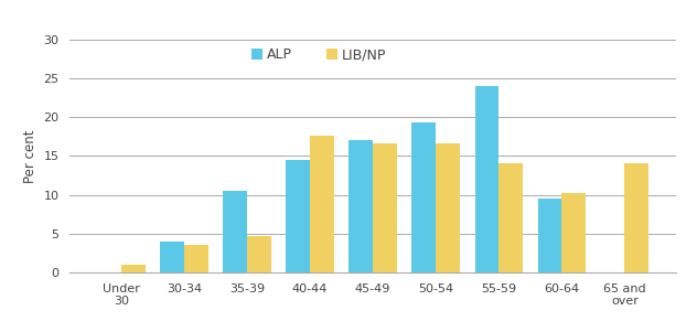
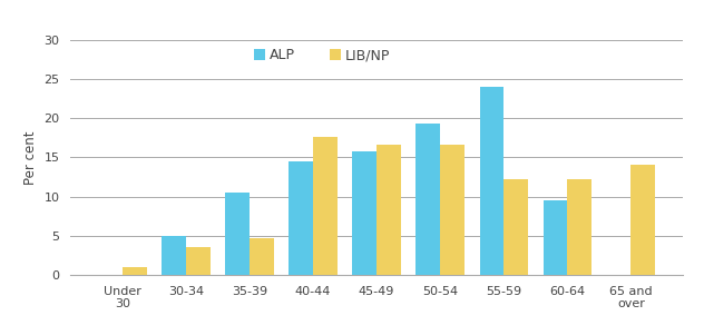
ALP/30-34: 3.9 -> 5.0
ALP/45-49: 17.0 -> 15.8
LIB/NP/55-59: 14.0 -> 12.2
LIB/NP/60-64: 10.2 -> 12.2
